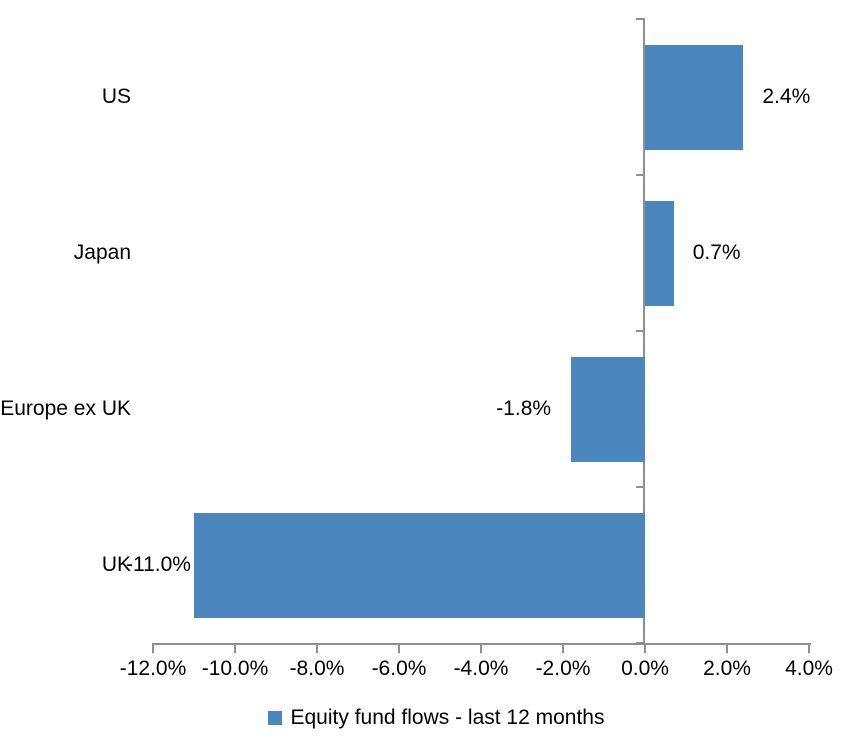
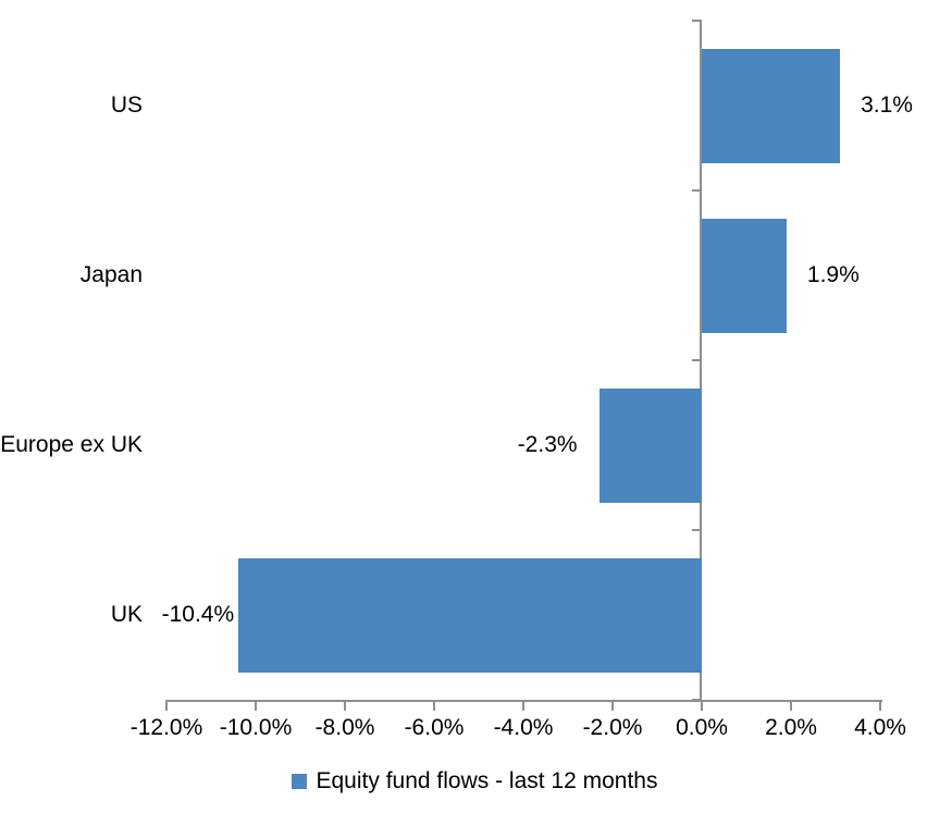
US: 2.4% -> 3.1%
Japan: 0.7% -> 1.9%
Europe ex UK: -1.8% -> -2.3%
UK: -11.0% -> -10.4%
